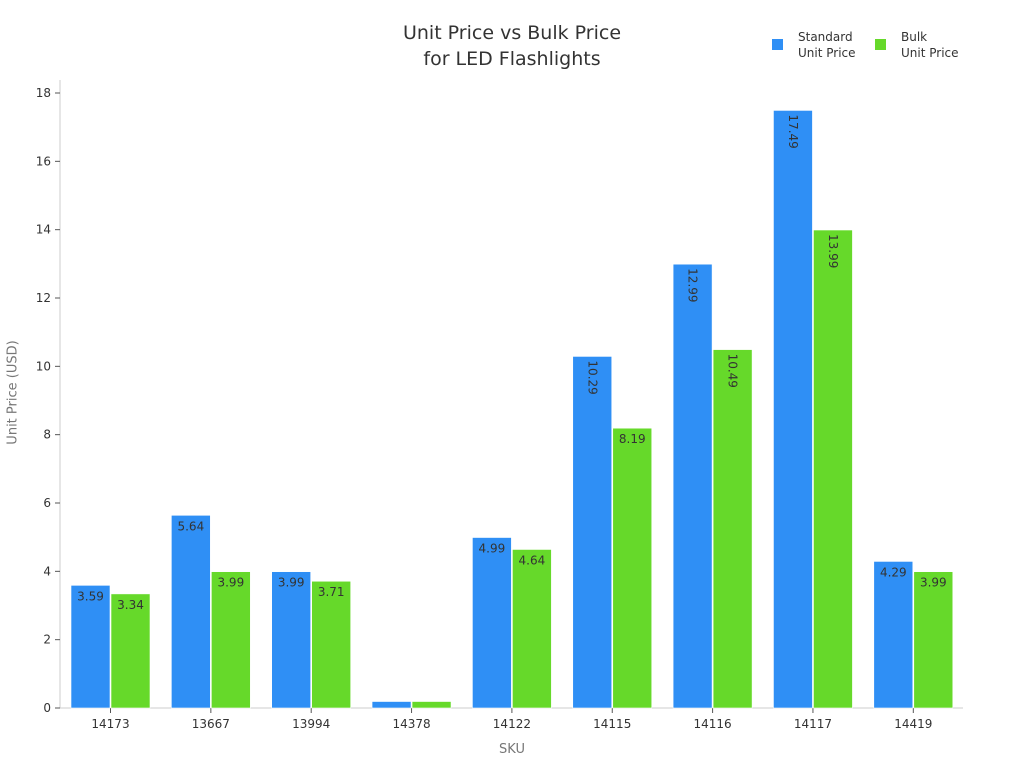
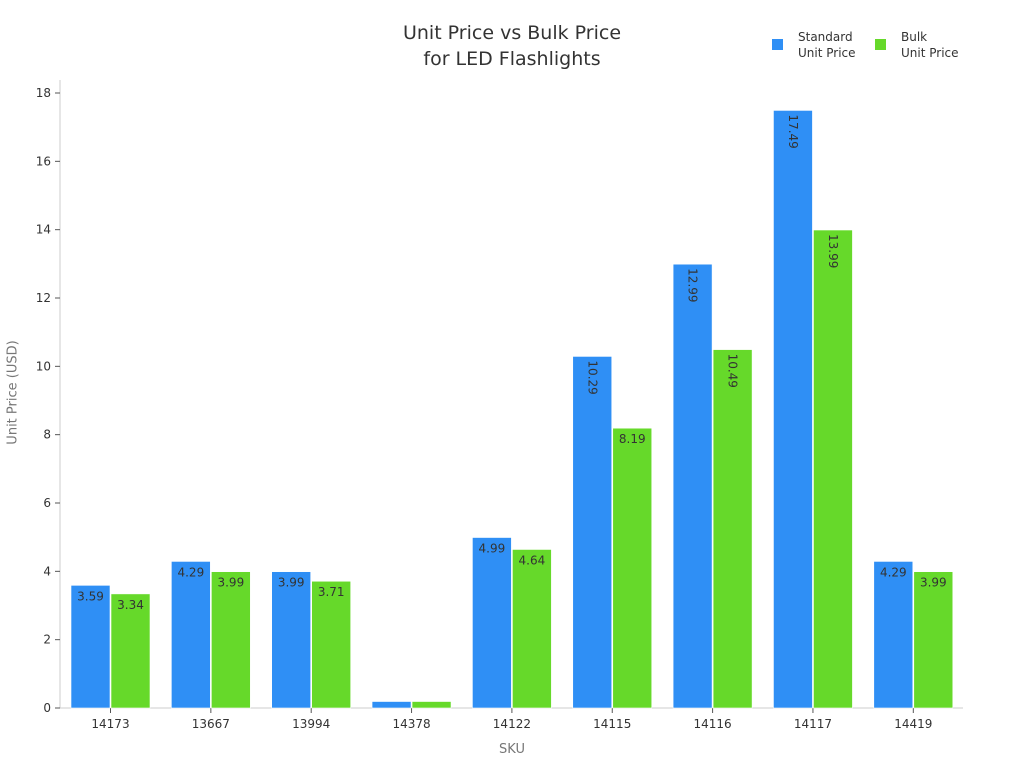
Standard Unit Price/13667: 5.64 -> 4.29
